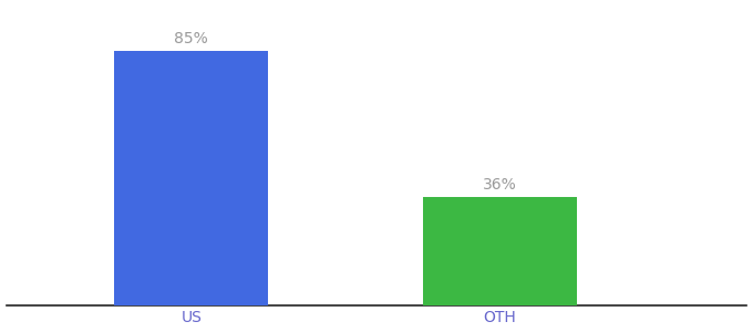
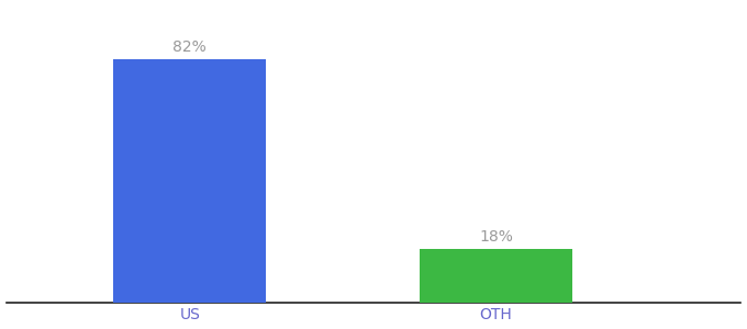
US: 85% -> 82%
OTH: 36% -> 18%
